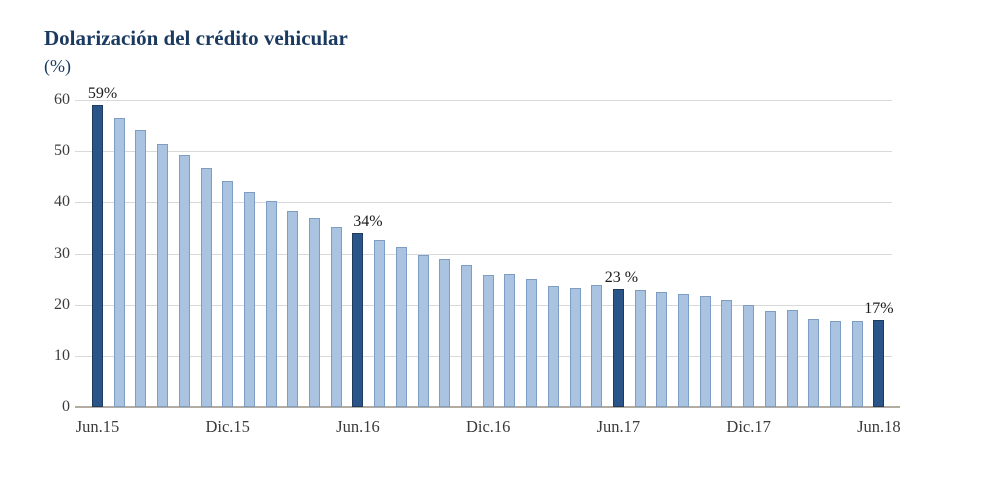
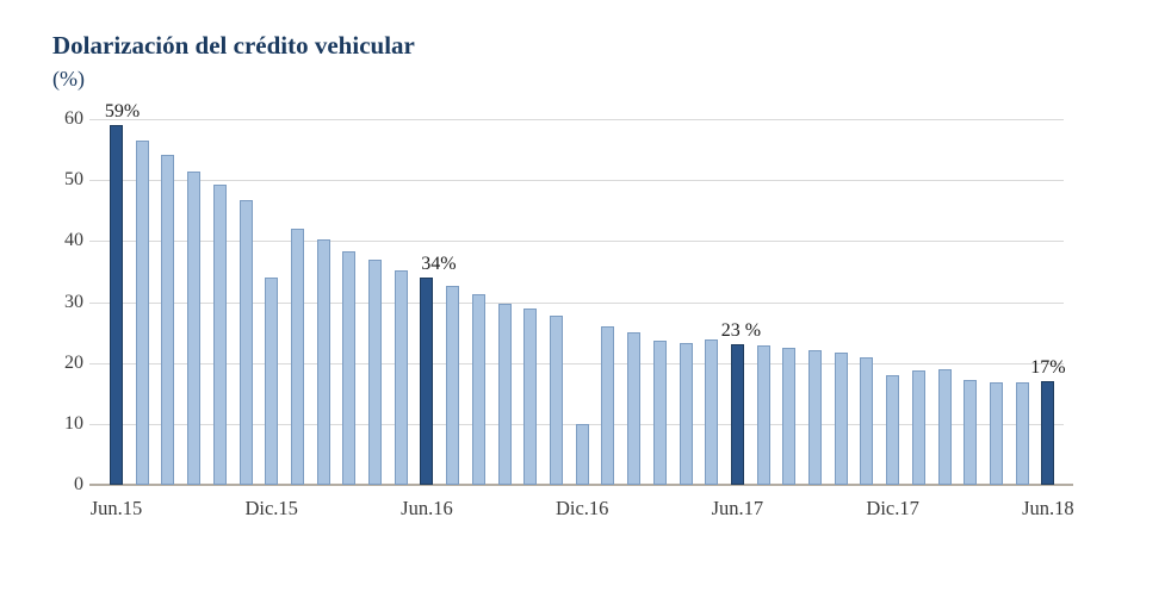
Dic.15: 44 -> 34
Dic.16: 26 -> 10
Dic.17: 20 -> 18
